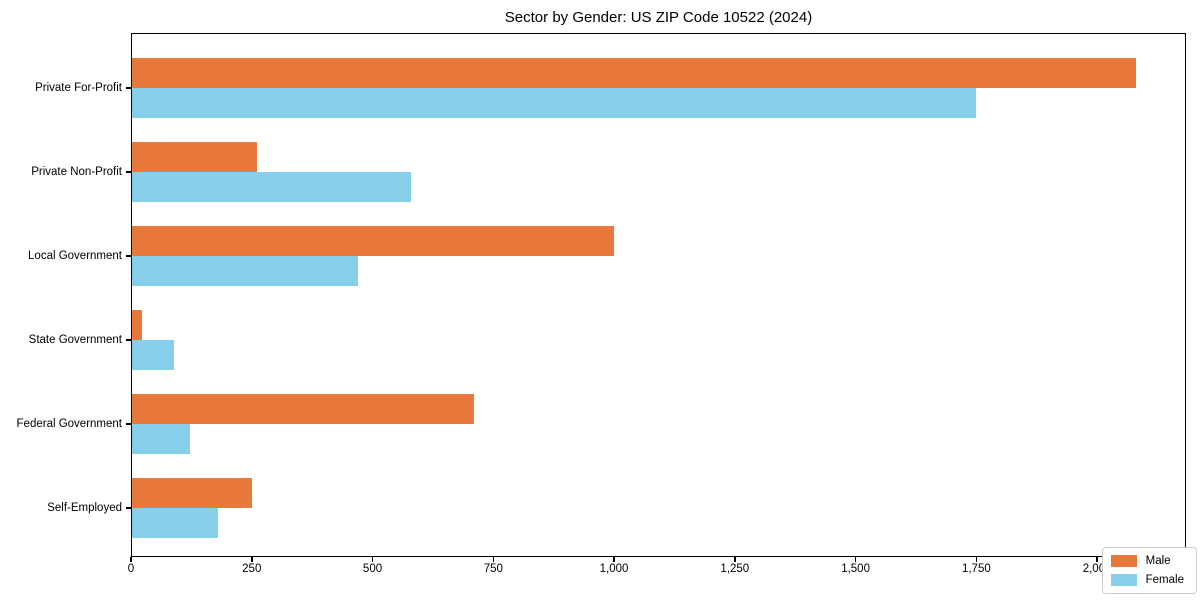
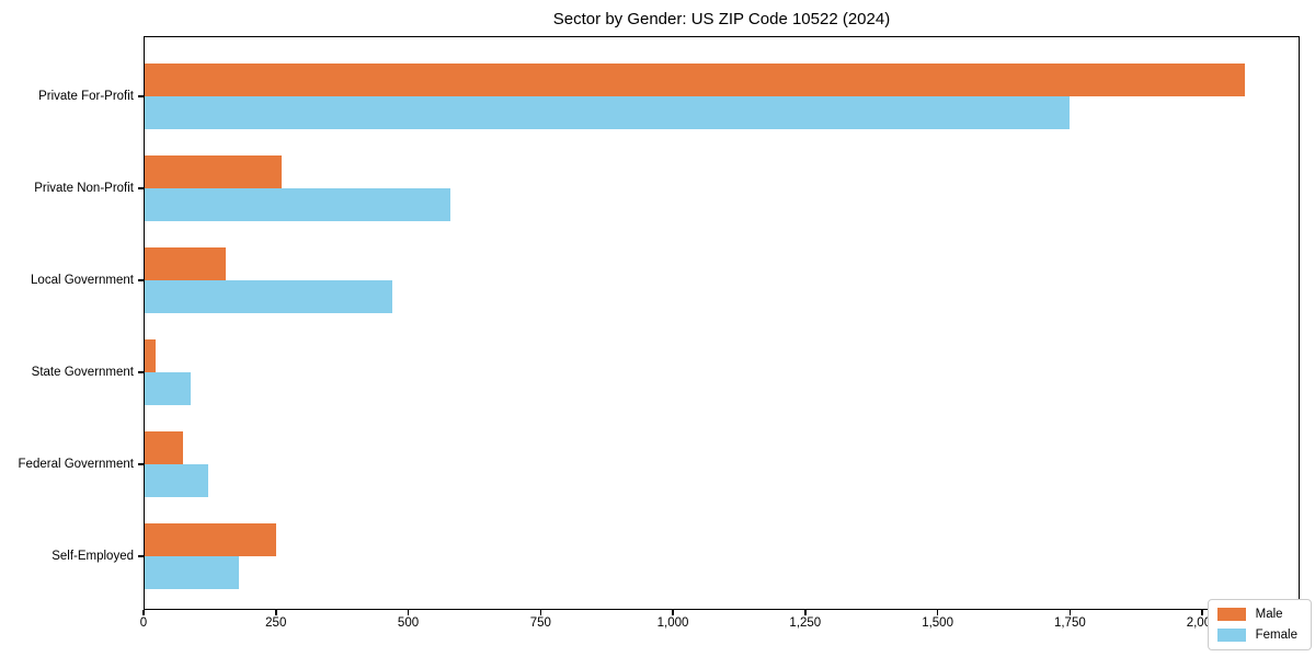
Male/Local Government: 1000 -> 160
Male/Federal Government: 710 -> 80
